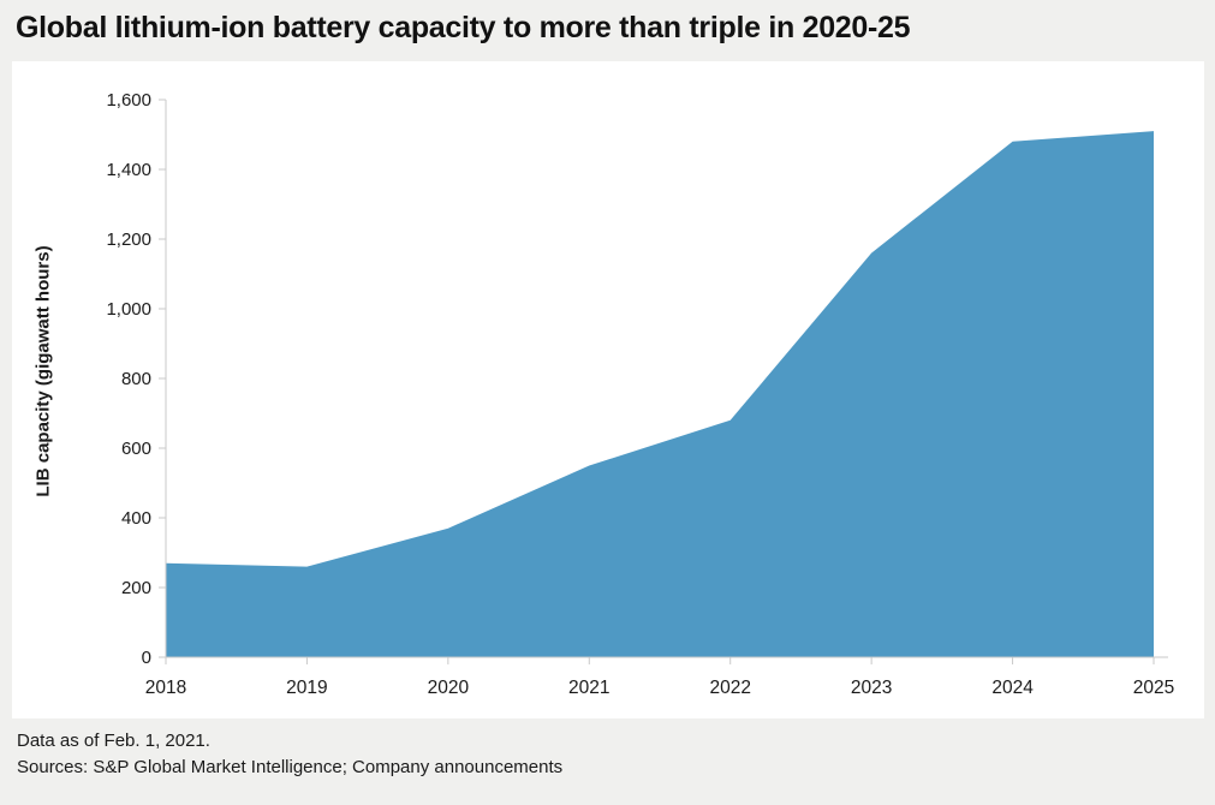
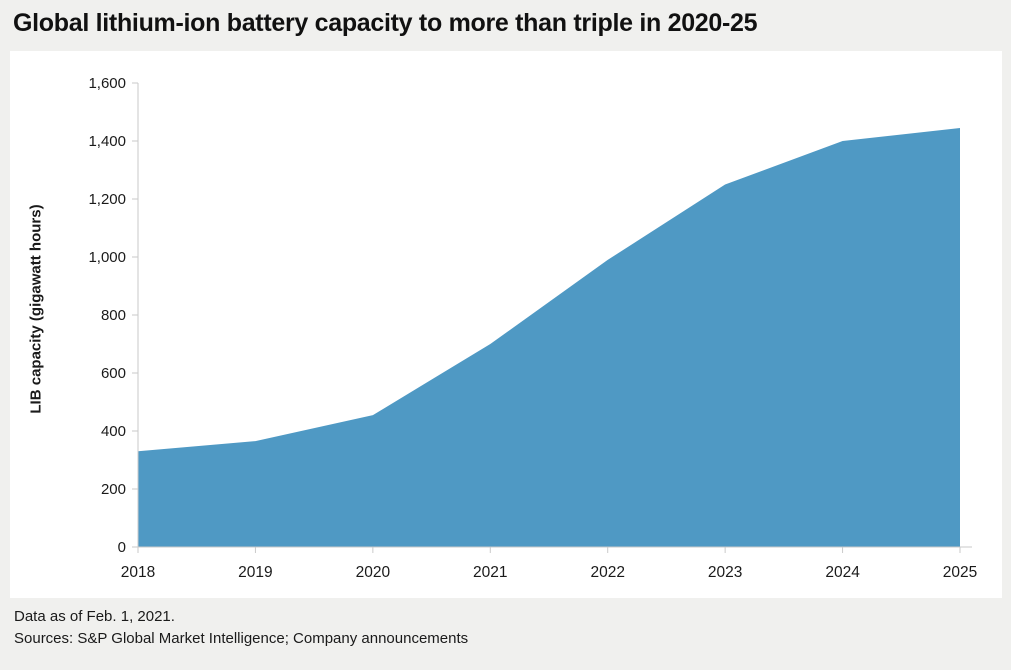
2018: 270 -> 330
2019: 260 -> 360
2020: 370 -> 460
2021: 550 -> 700
2022: 680 -> 990
2023: 1160 -> 1250
2024: 1480 -> 1400
2025: 1510 -> 1440
